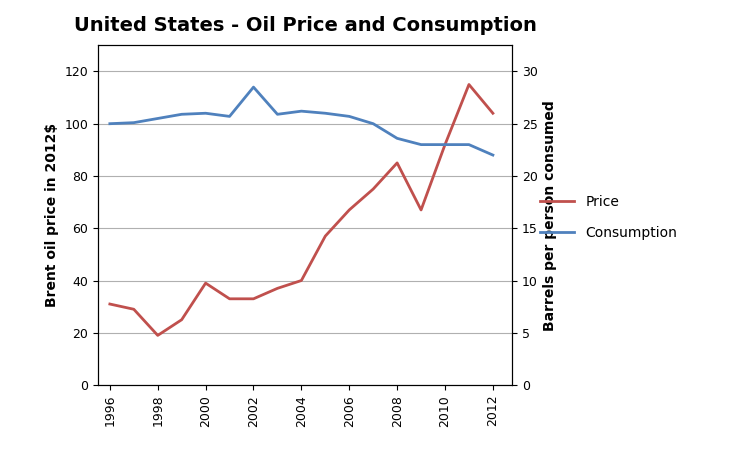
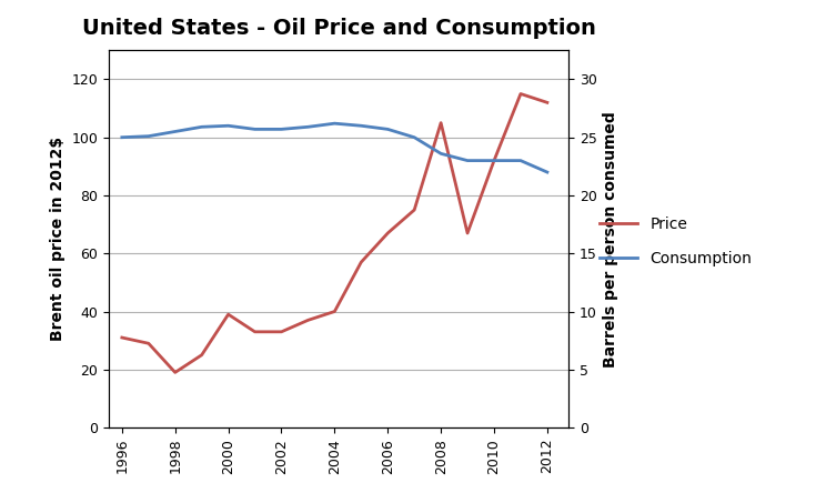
Consumption/2002: 28.5 -> 25.7
Price/2008: 85 -> 105
Price/2012: 104 -> 112
